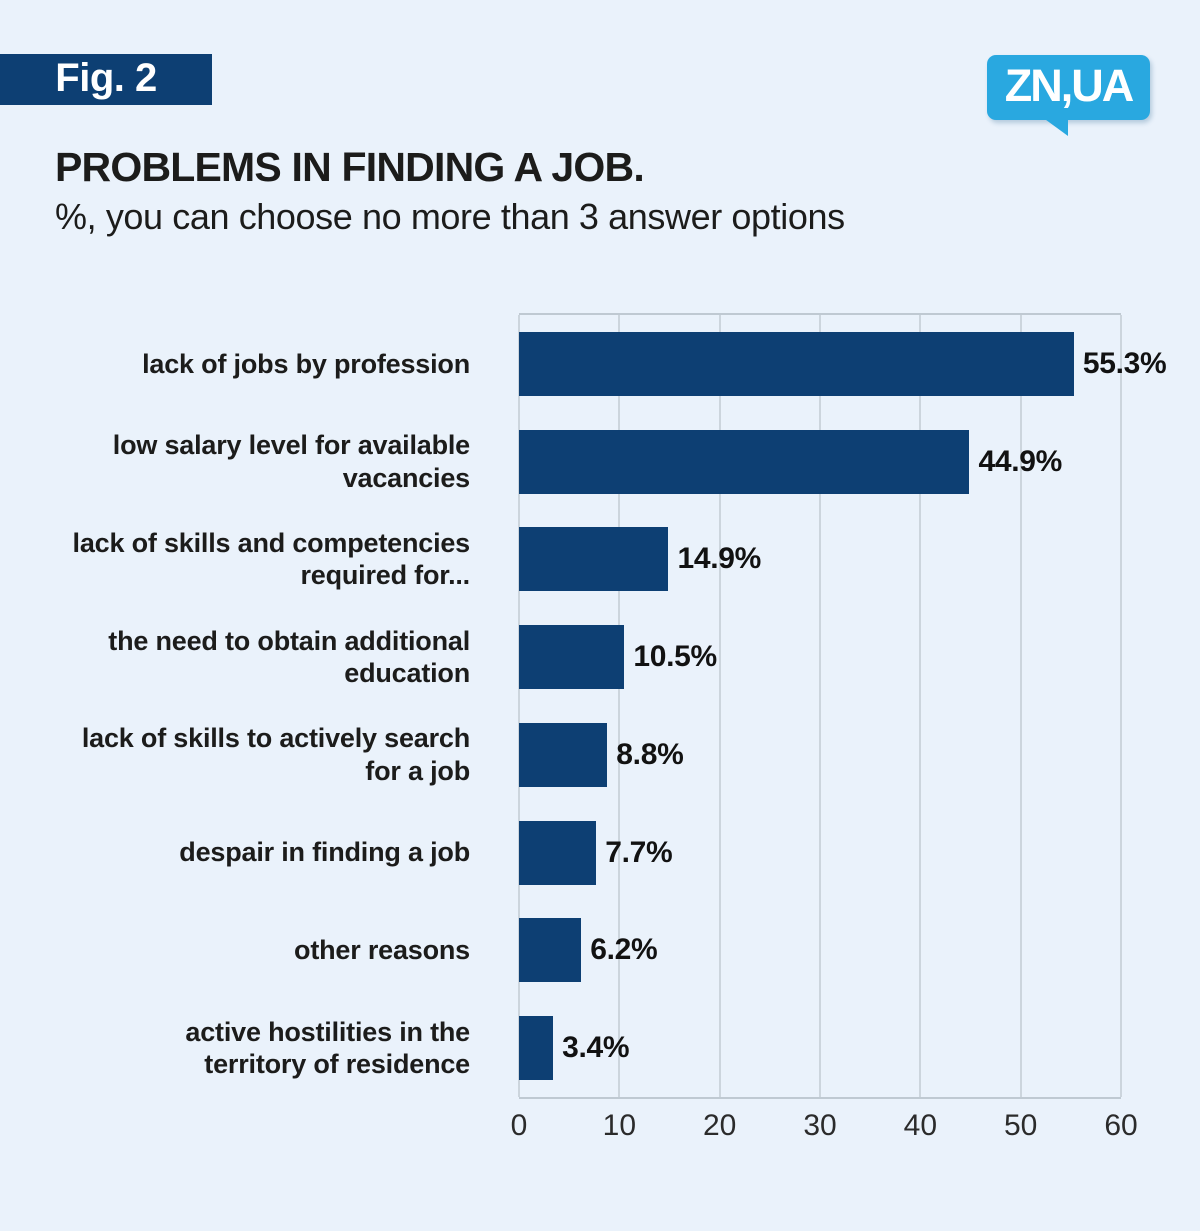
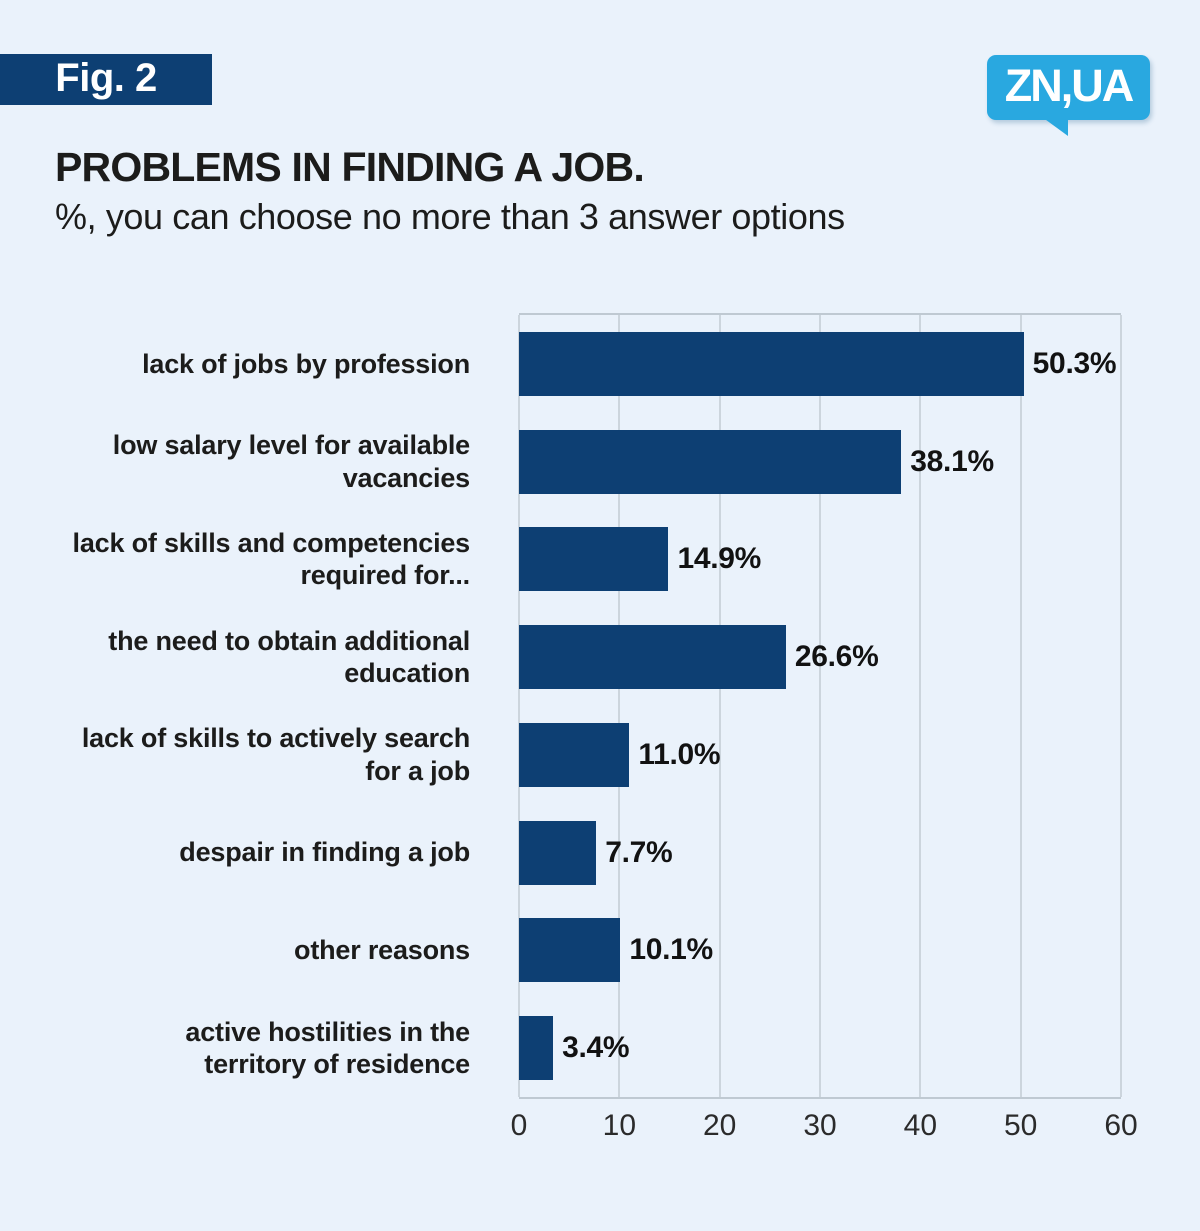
lack of jobs by profession: 55.3% -> 50.3%
low salary level for available vacancies: 44.9% -> 38.1%
the need to obtain additional education: 10.5% -> 26.6%
lack of skills to actively search for a job: 8.8% -> 11.0%
other reasons: 6.2% -> 10.1%
